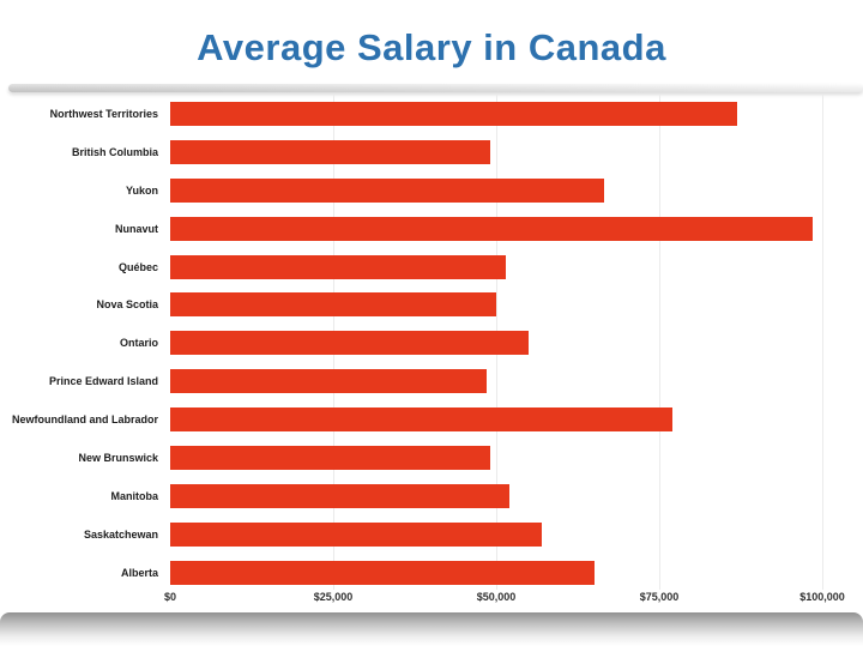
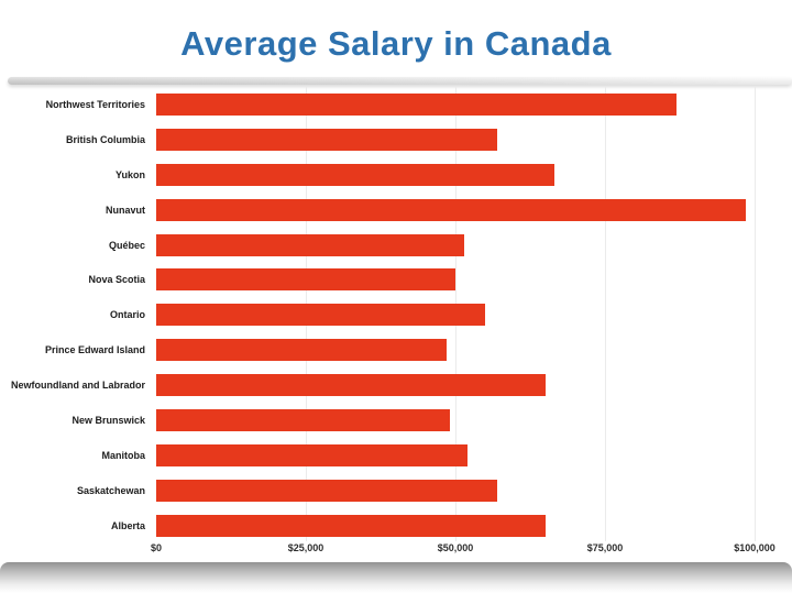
British Columbia: $49000 -> $57000
Newfoundland and Labrador: $77000 -> $65000
